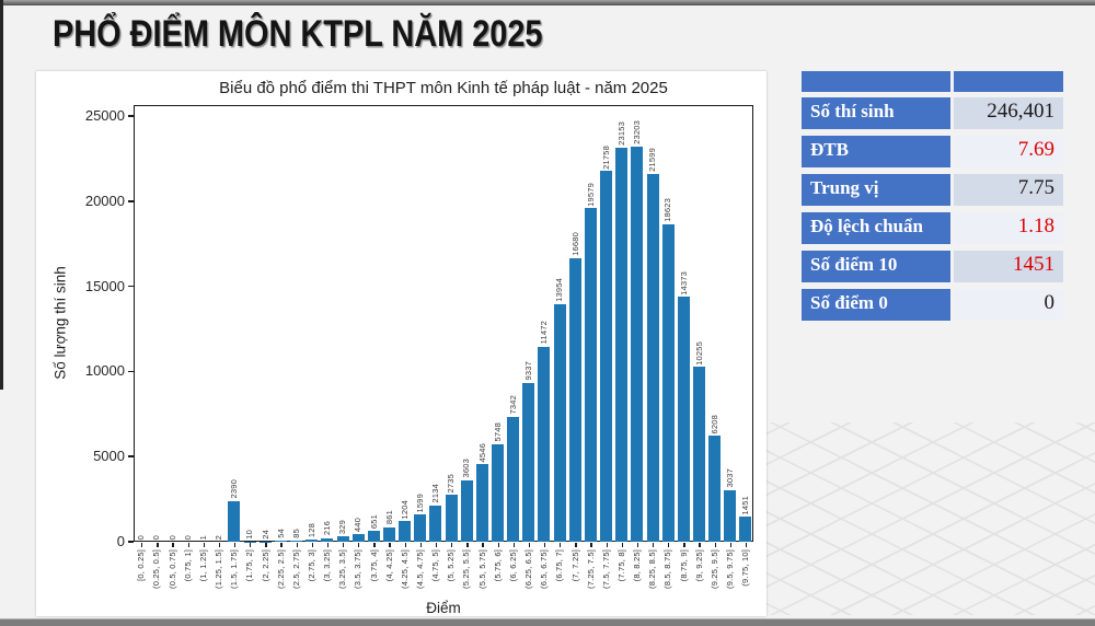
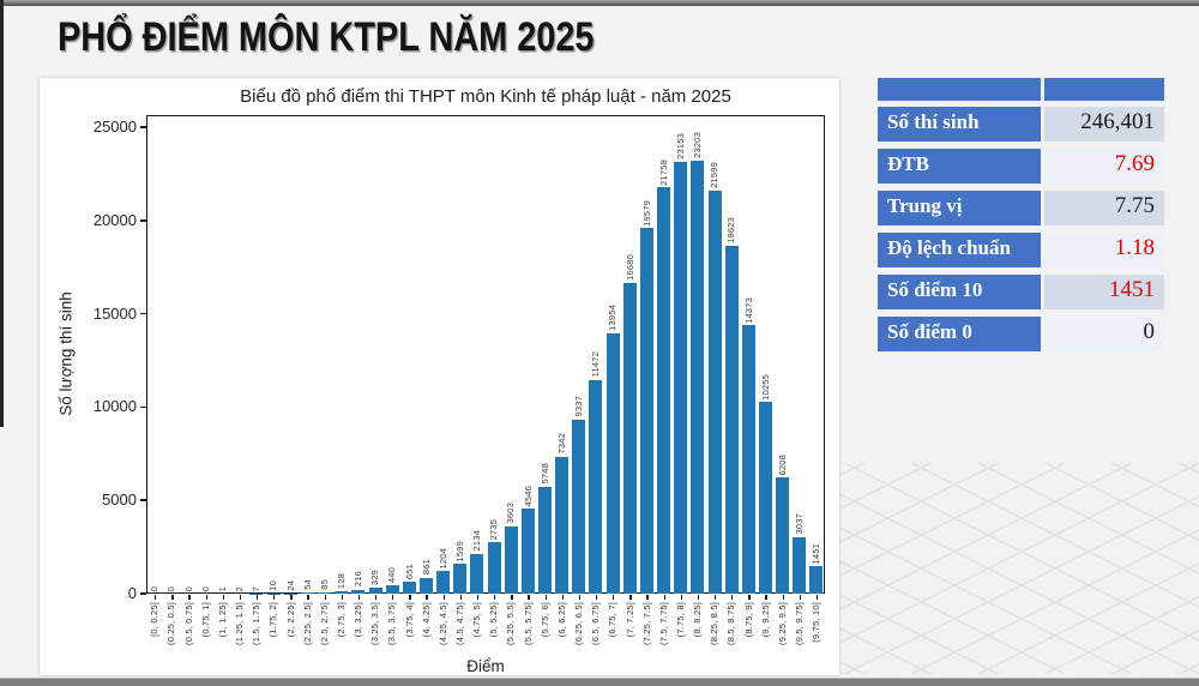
(1.5, 1.75]: 2390 -> 7
